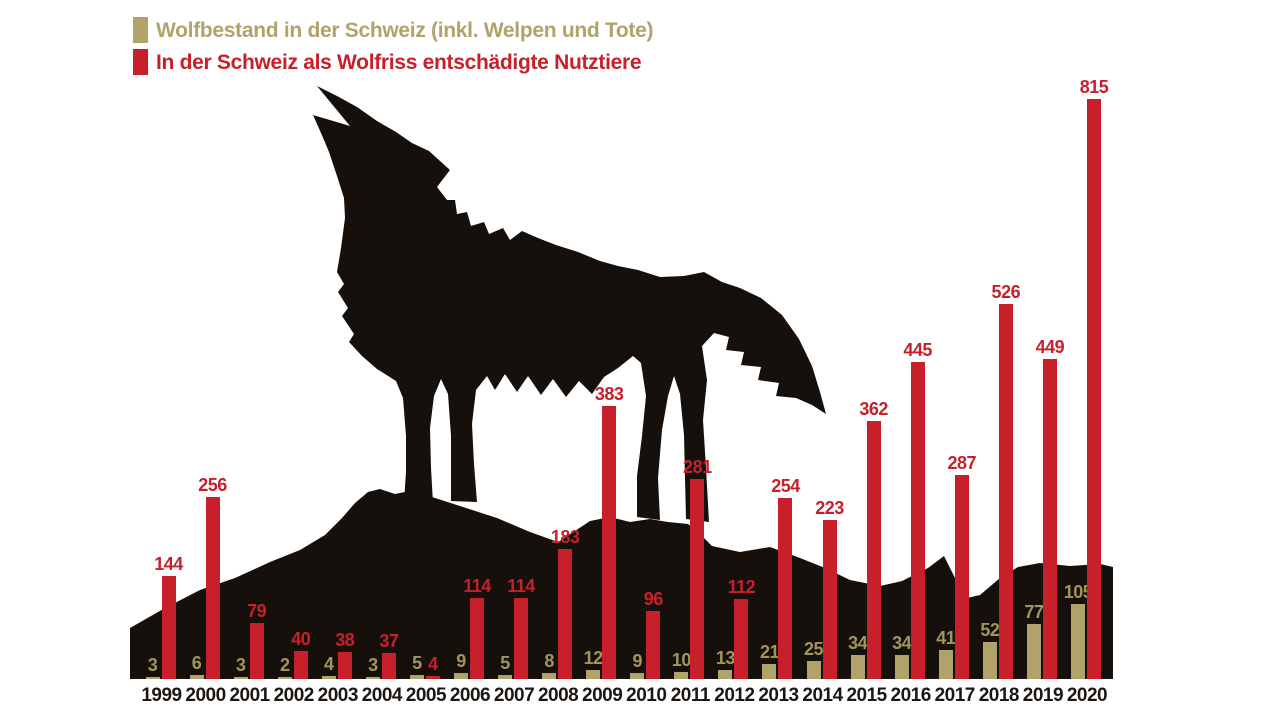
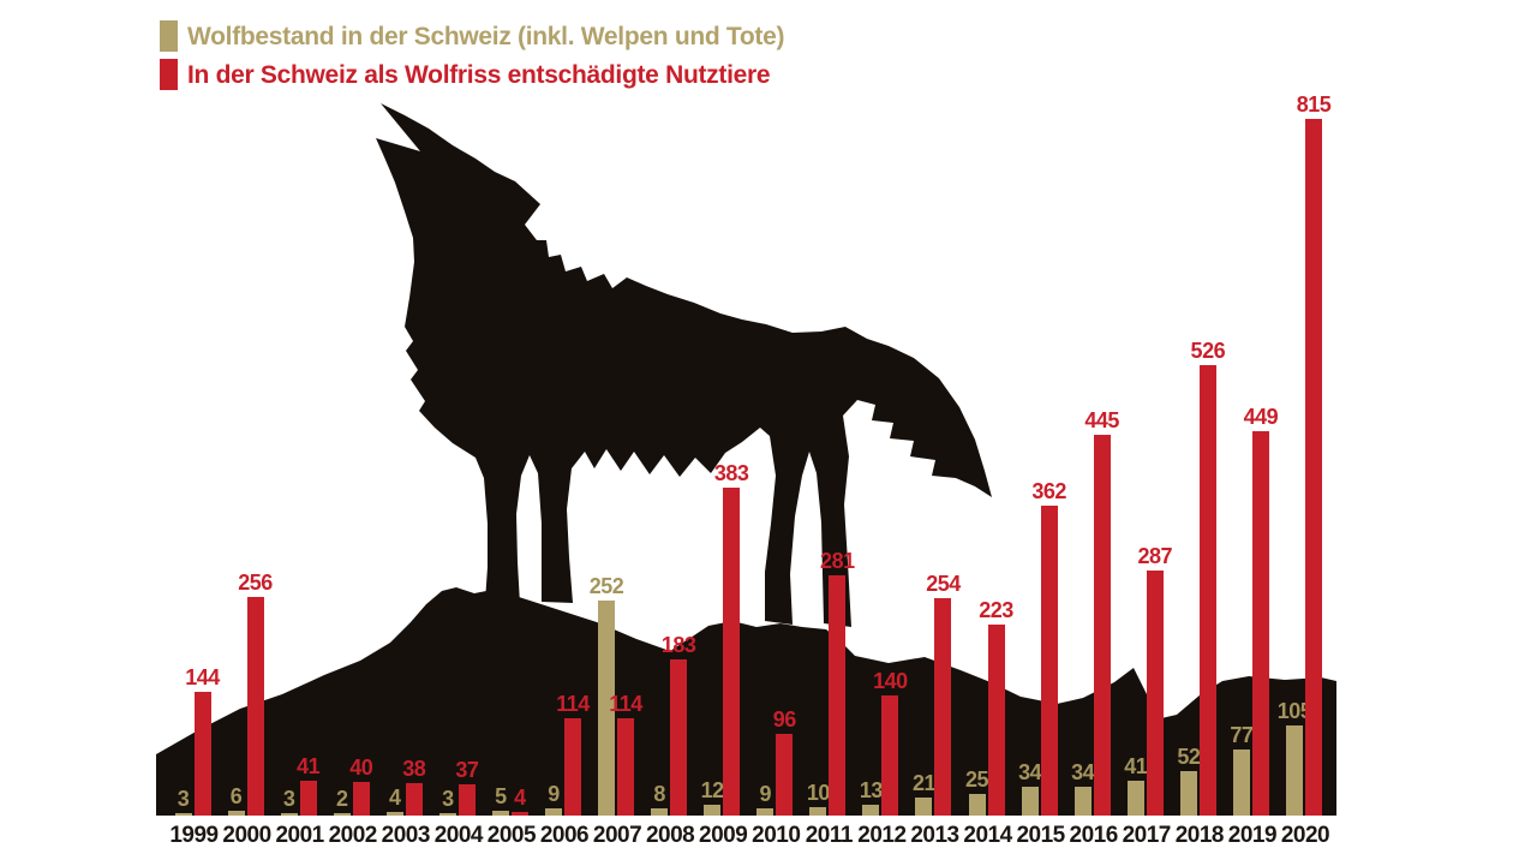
In der Schweiz als Wolfriss entschädigte Nutztiere/2001: 79 -> 41
Wolfbestand in der Schweiz (inkl. Welpen und Tote)/2007: 5 -> 252
In der Schweiz als Wolfriss entschädigte Nutztiere/2012: 112 -> 140
